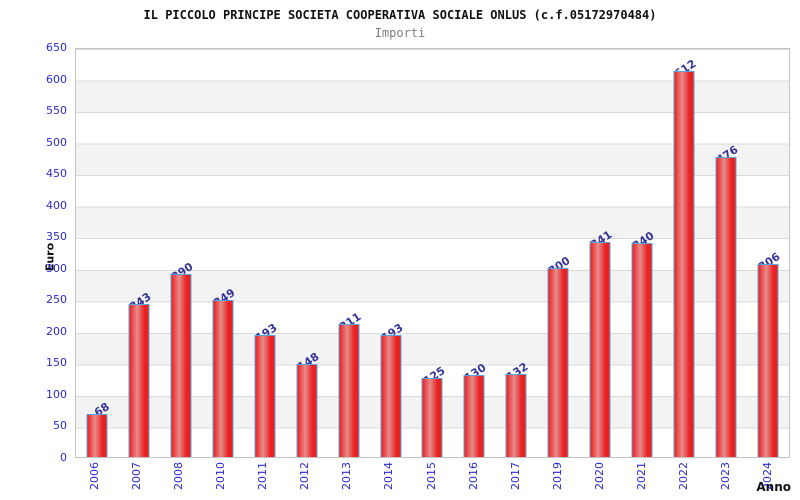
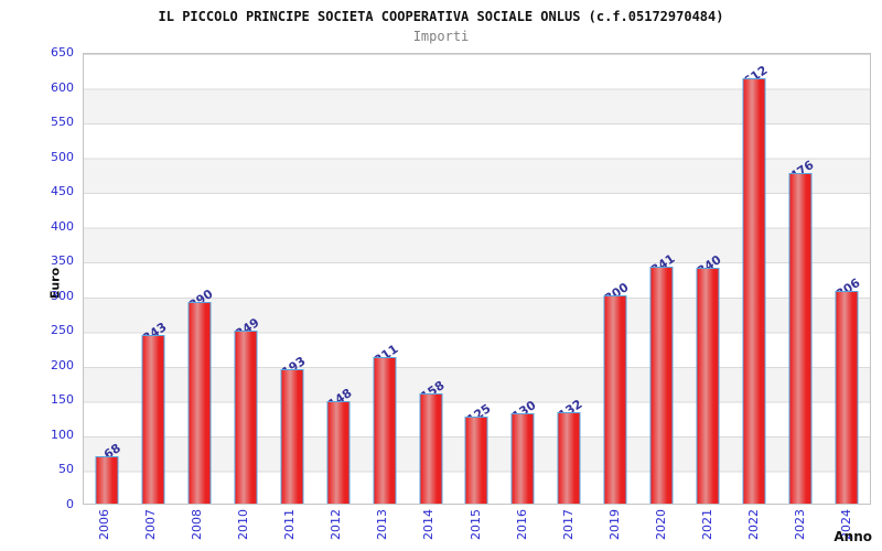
2014: 193 -> 158
